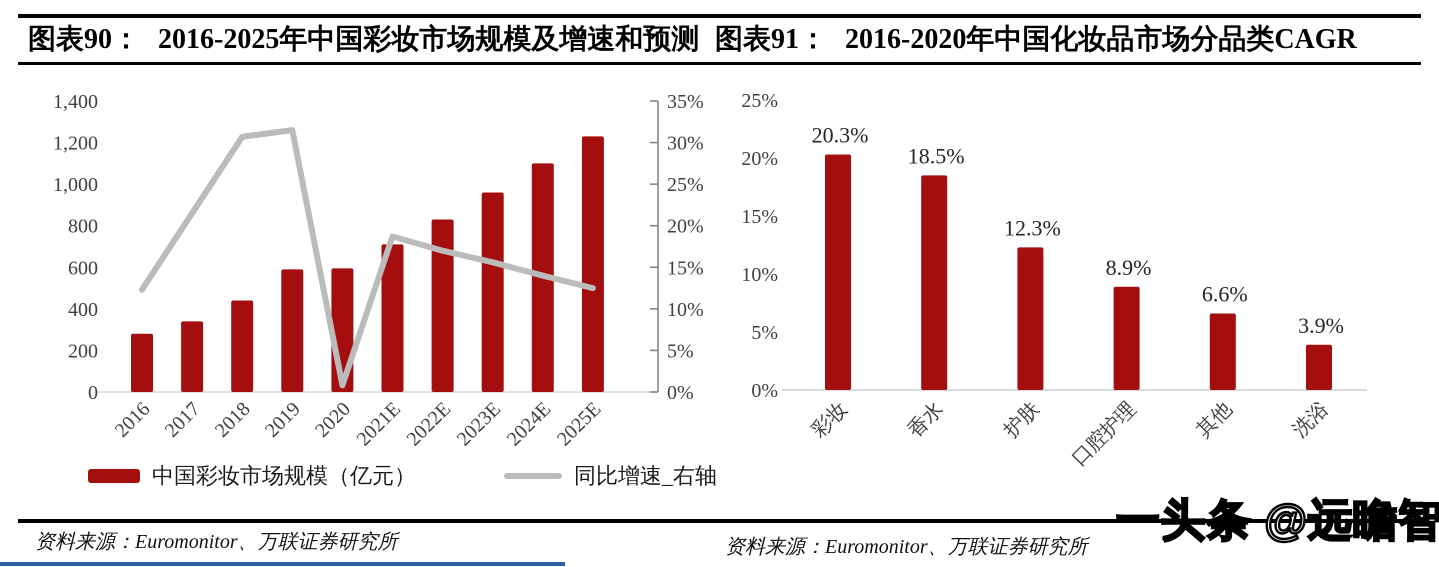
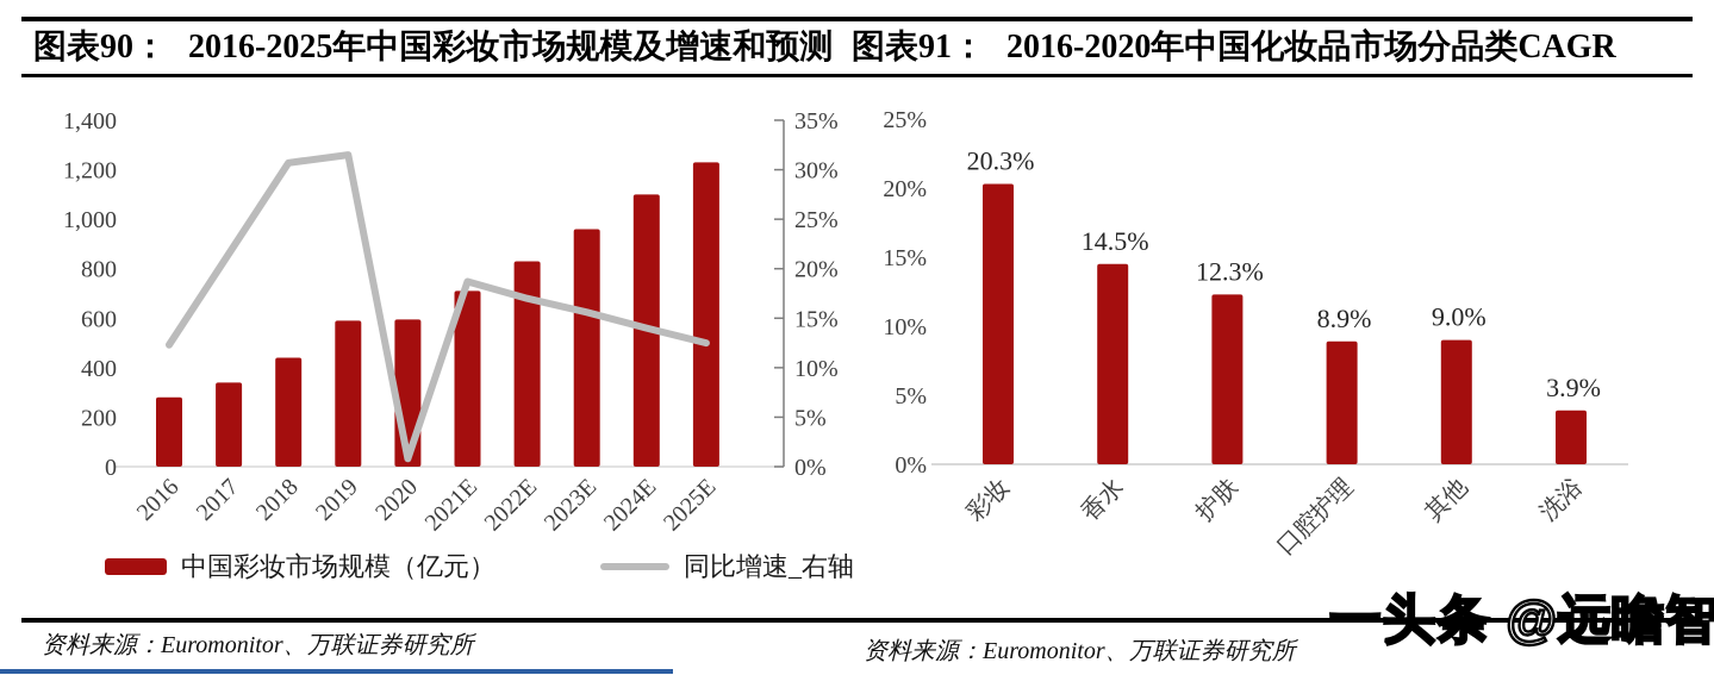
2016-2020年中国化妆品市场分品类CAGR/香水: 18.5% -> 14.5%
2016-2020年中国化妆品市场分品类CAGR/其他: 6.6% -> 9.0%
